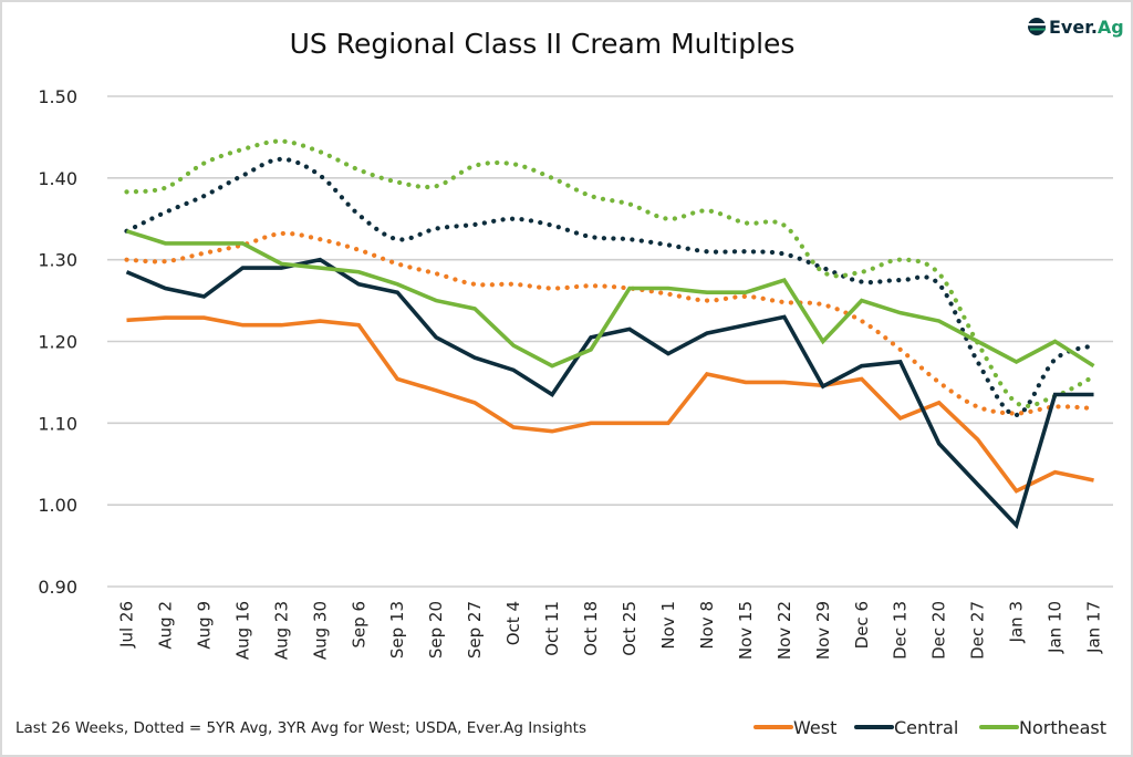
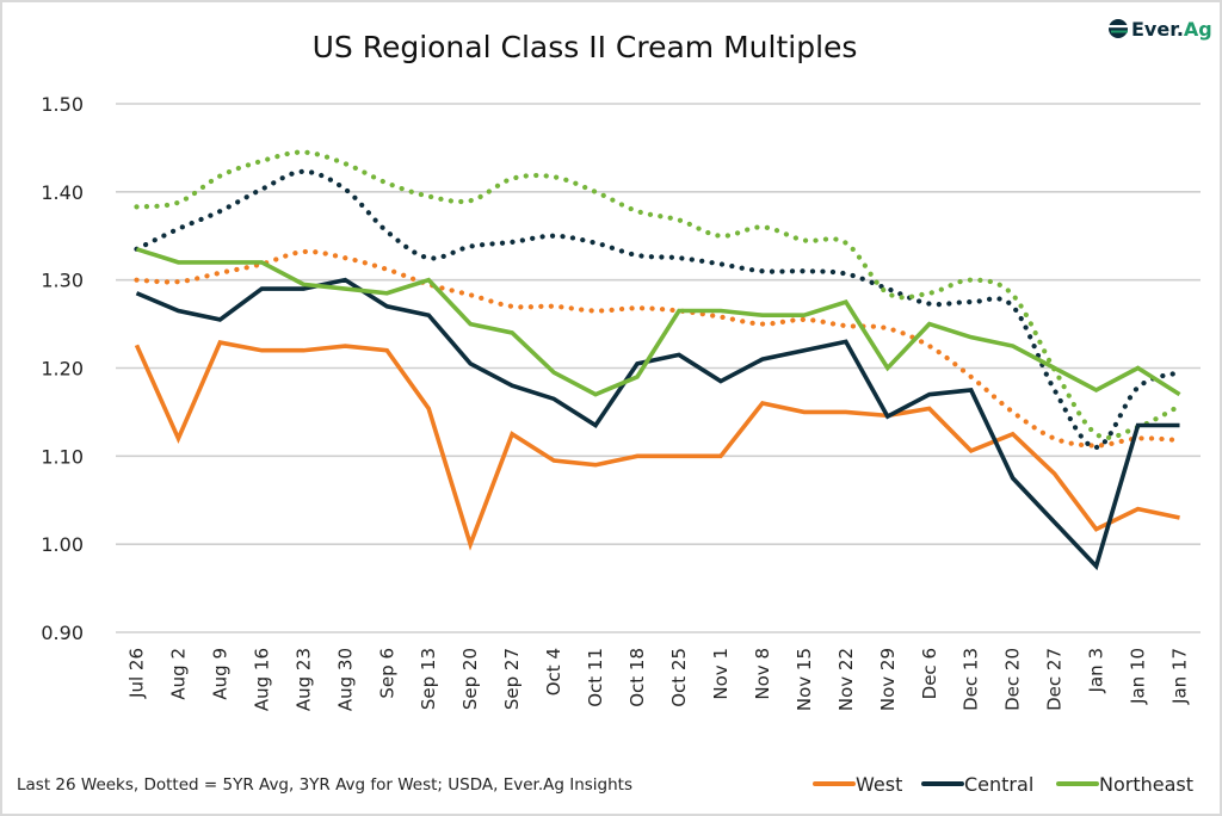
West/Aug 2: 1.23 -> 1.12
Northeast/Sep 13: 1.27 -> 1.30
West/Sep 20: 1.14 -> 1.00
